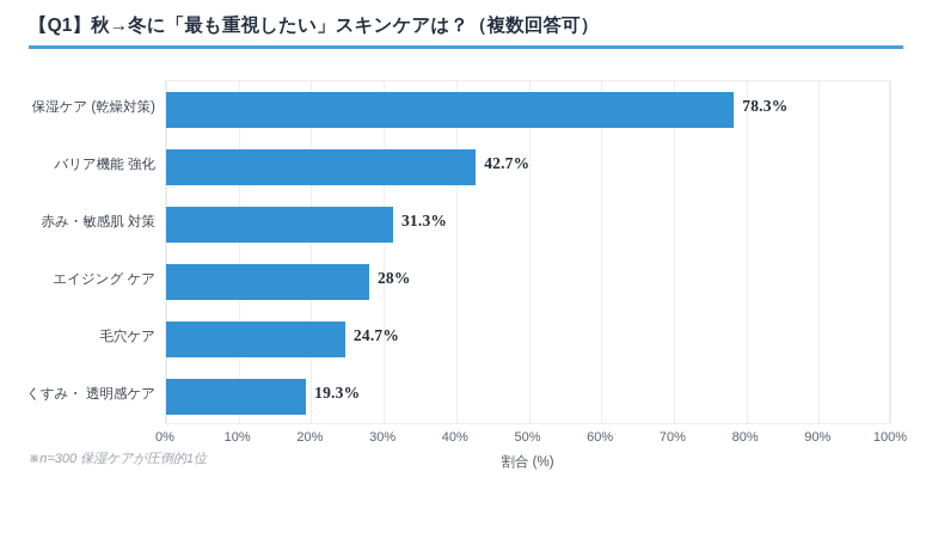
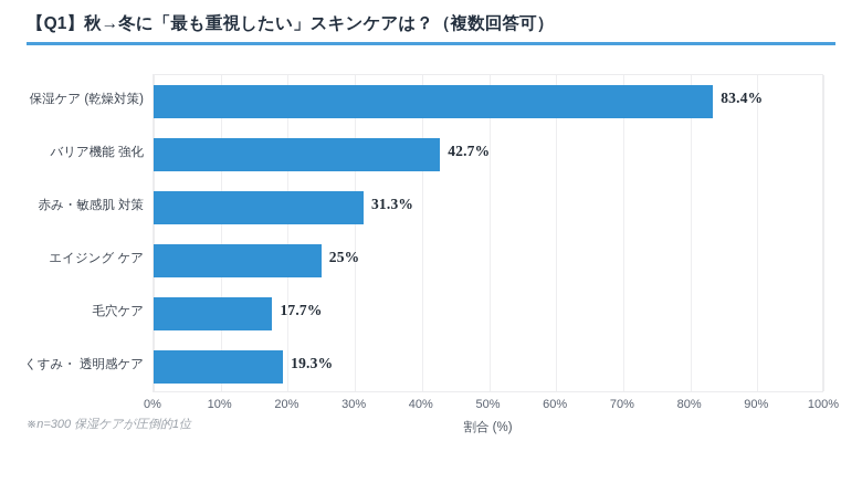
保湿ケア (乾燥対策): 78.3% -> 83.4%
エイジング ケア: 28% -> 25%
毛穴ケア: 24.7% -> 17.7%
